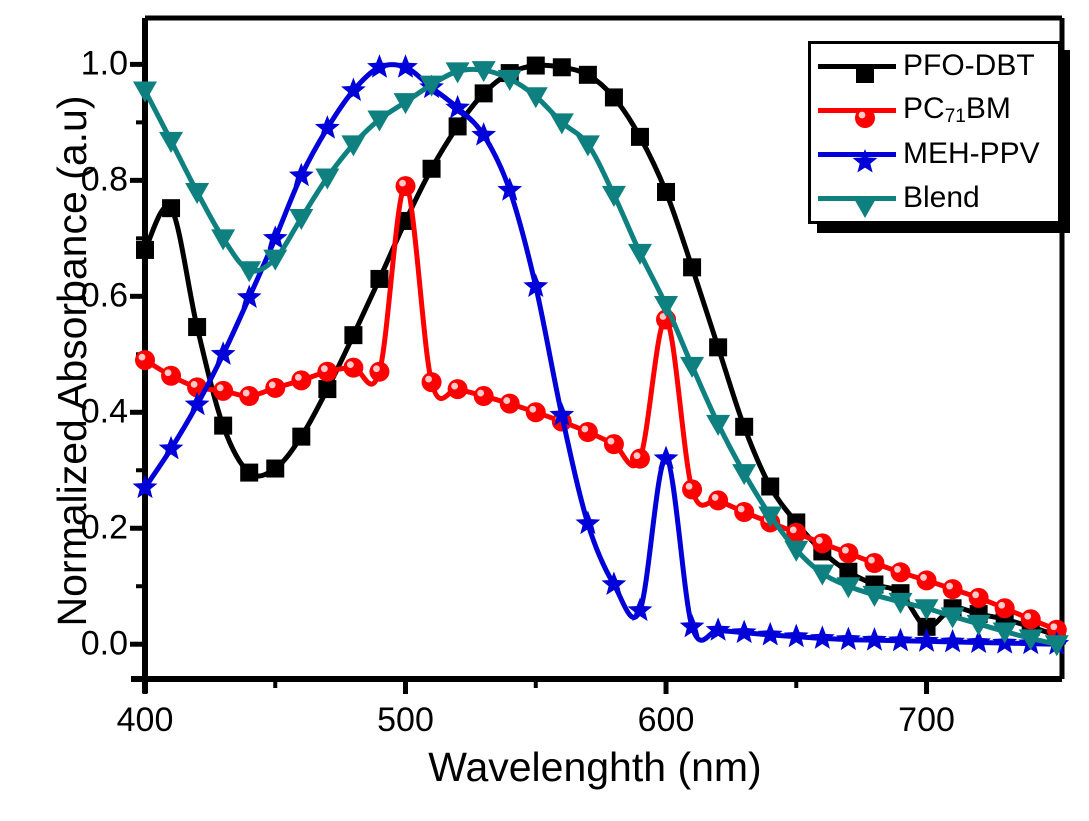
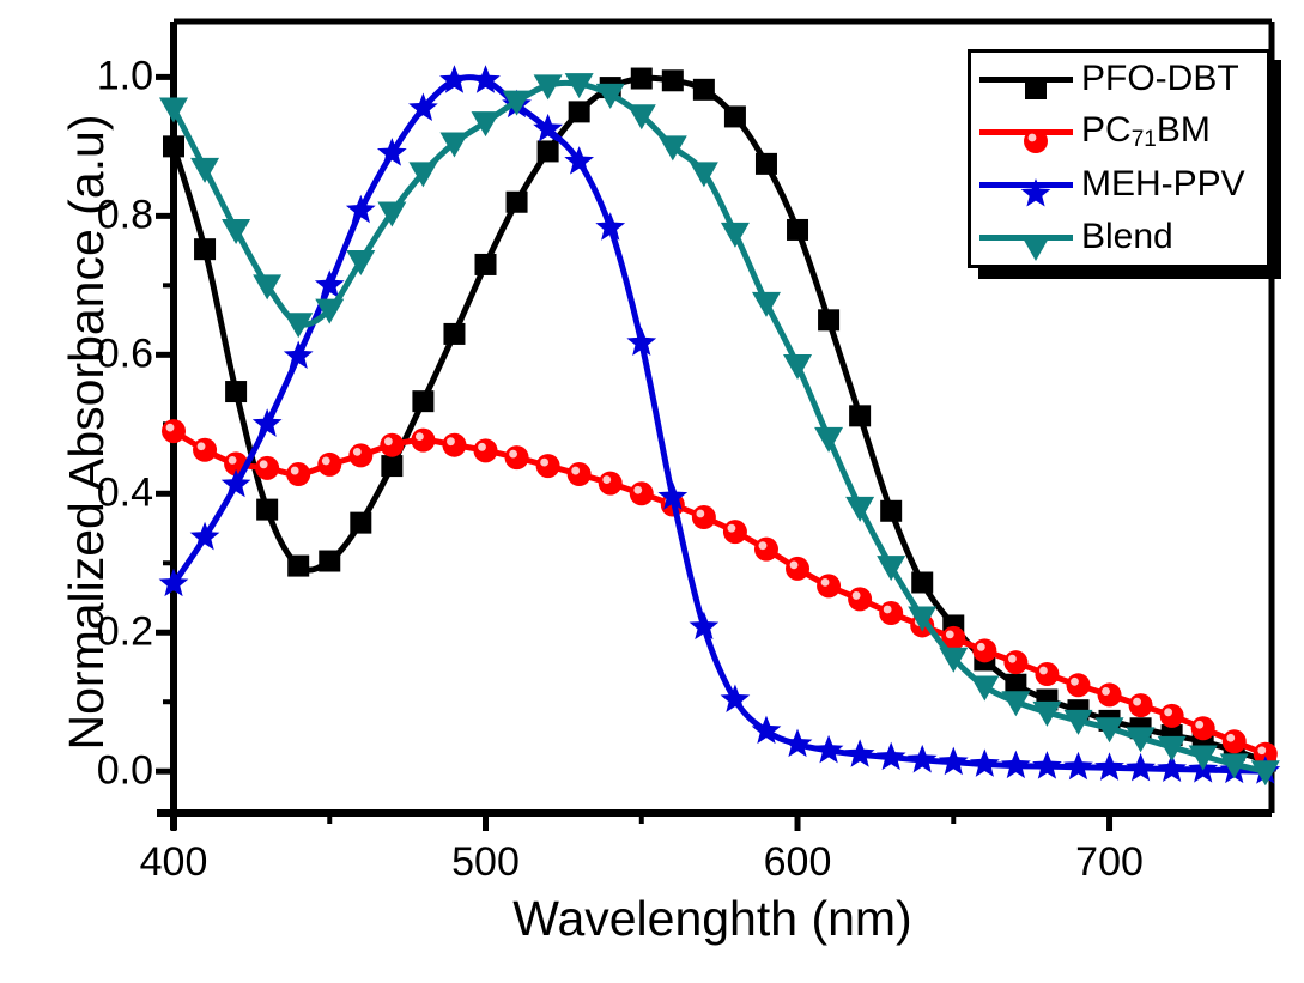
PFO-DBT/400: 0.68 -> 0.90
PC71BM/500: 0.79 -> 0.46
PC71BM/600: 0.56 -> 0.29
MEH-PPV/600: 0.32 -> 0.04
PFO-DBT/700: 0.03 -> 0.07
